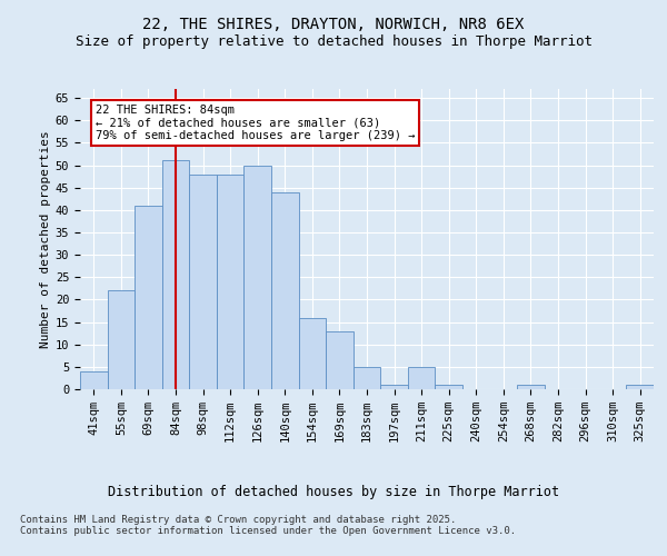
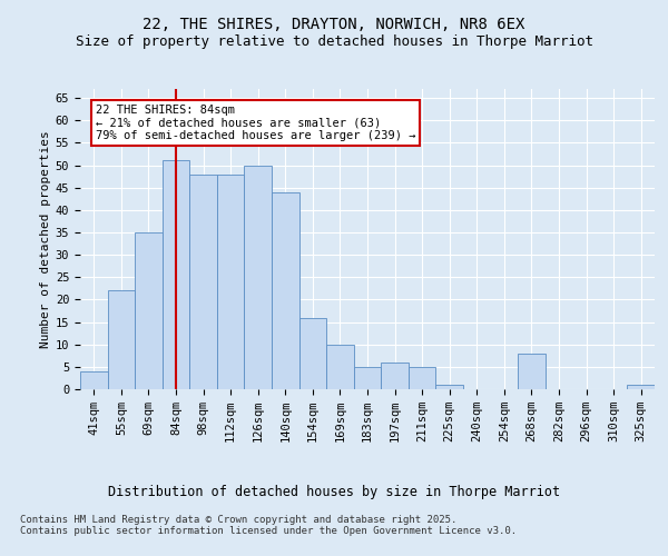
69sqm: 41 -> 35
169sqm: 13 -> 10
197sqm: 1 -> 6
268sqm: 1 -> 8
